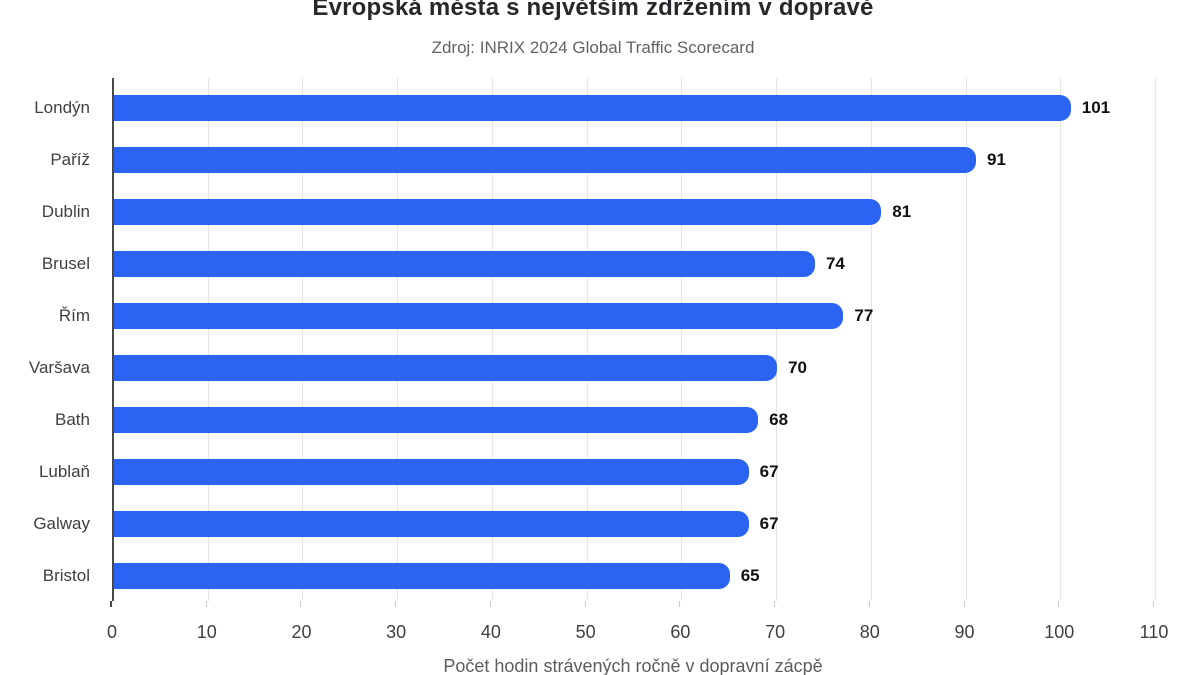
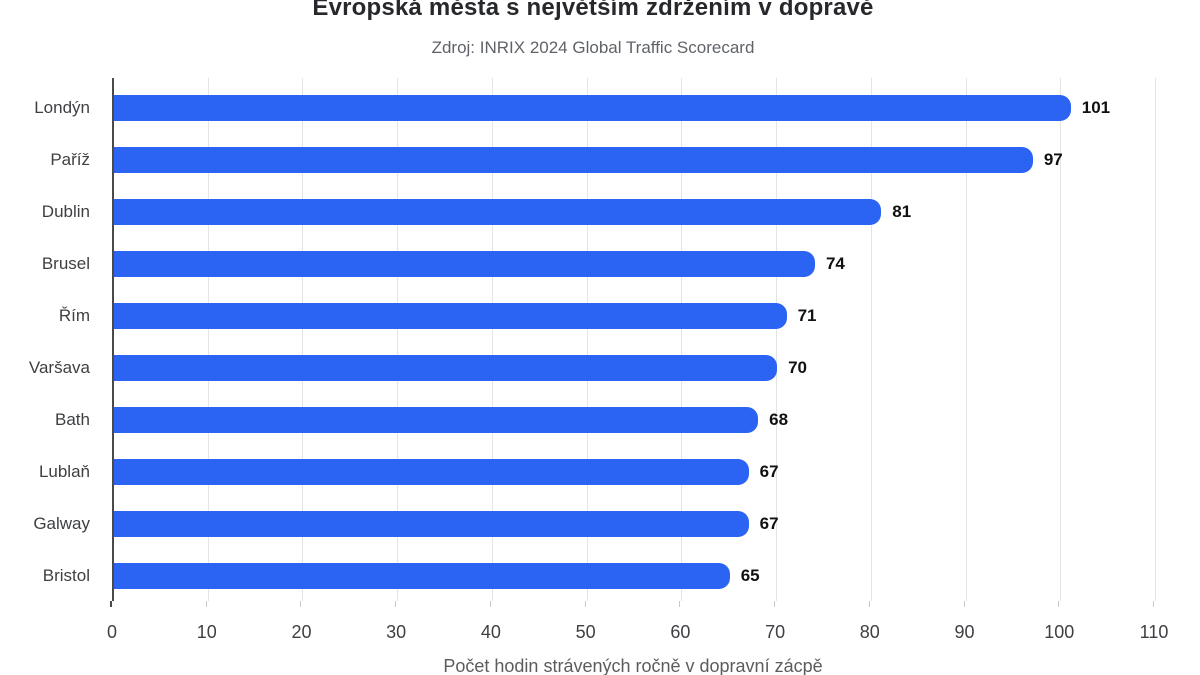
Paříž: 91 -> 97
Řím: 77 -> 71
